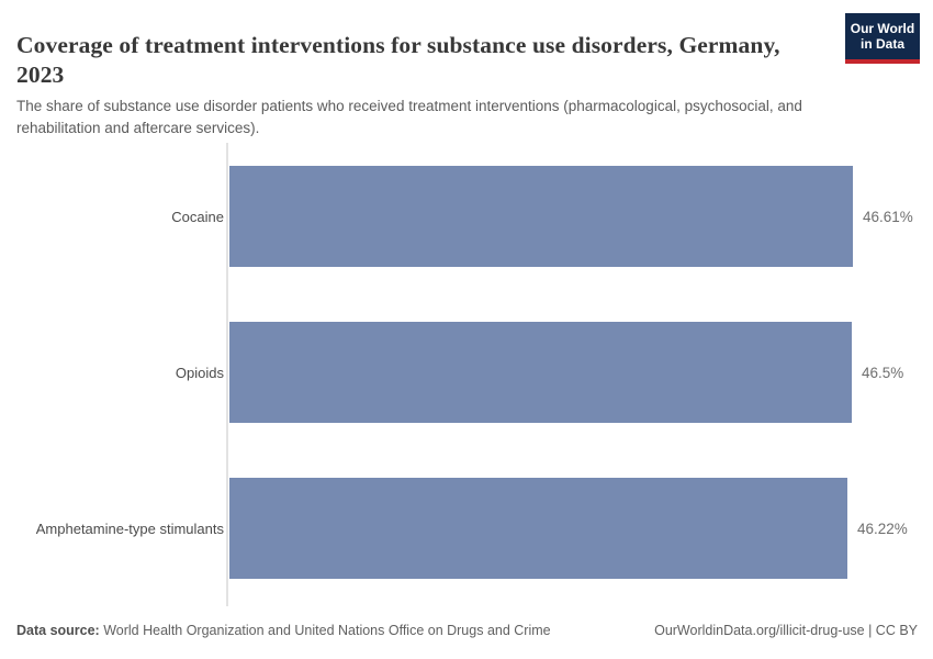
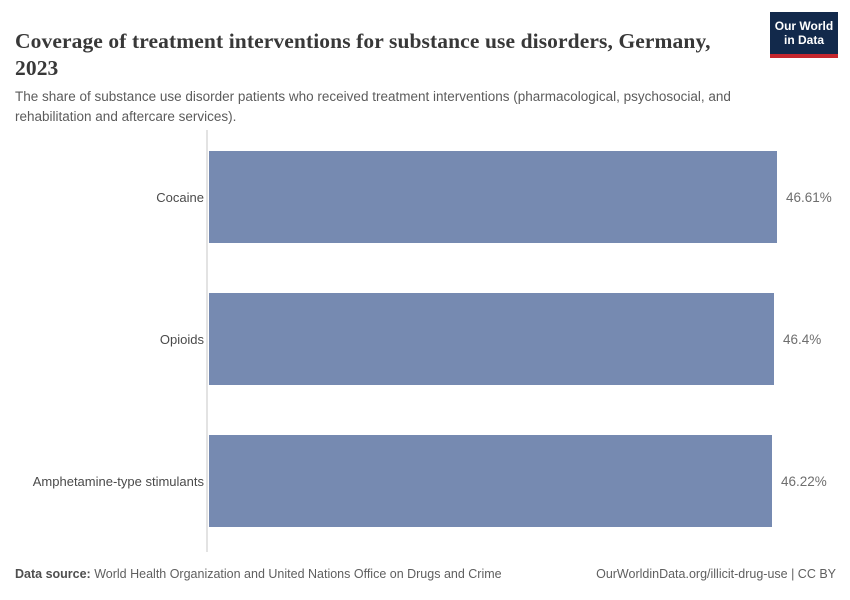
Opioids: 46.5% -> 46.4%
